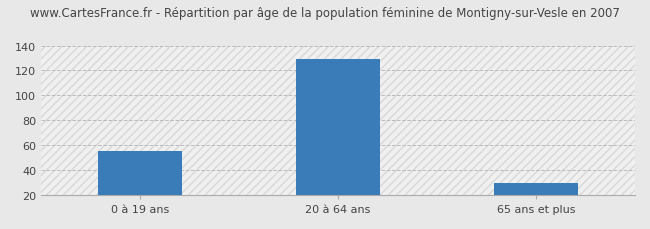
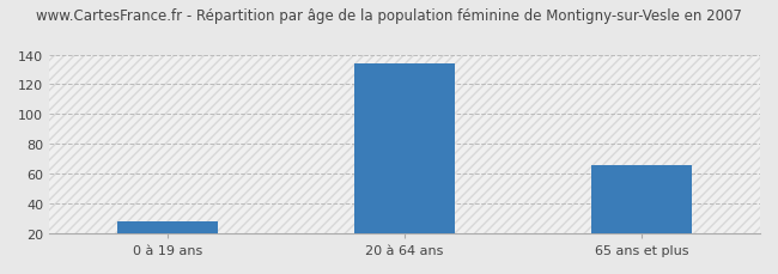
0 à 19 ans: 55 -> 28
20 à 64 ans: 129 -> 134
65 ans et plus: 30 -> 66
